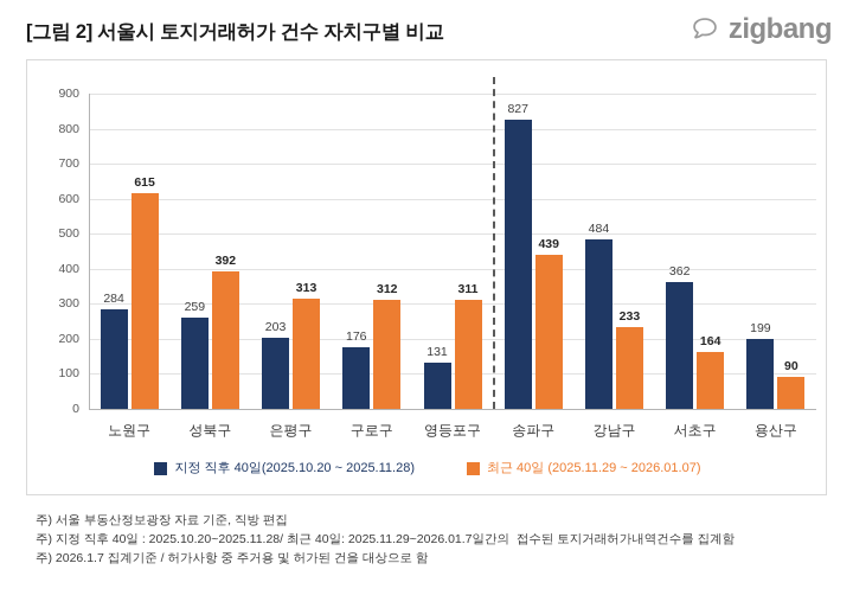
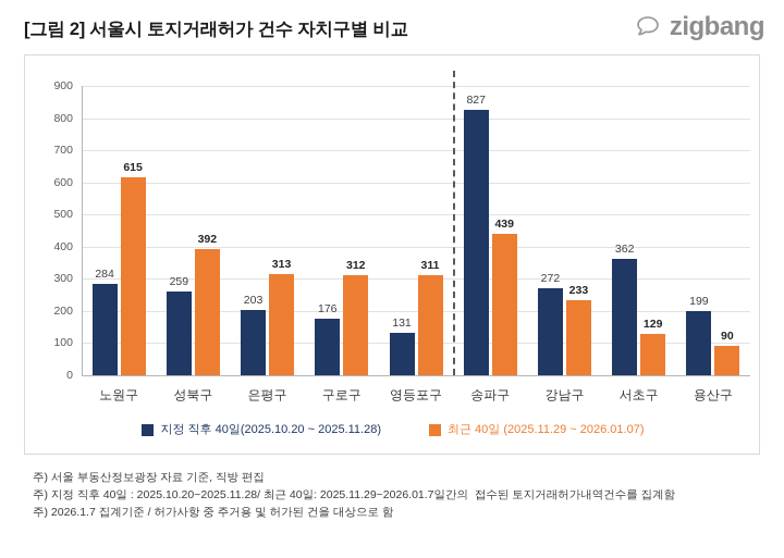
지정 직후 40일(2025.10.20 ~ 2025.11.28)/강남구: 484 -> 272
최근 40일 (2025.11.29 ~ 2026.01.07)/서초구: 164 -> 129
